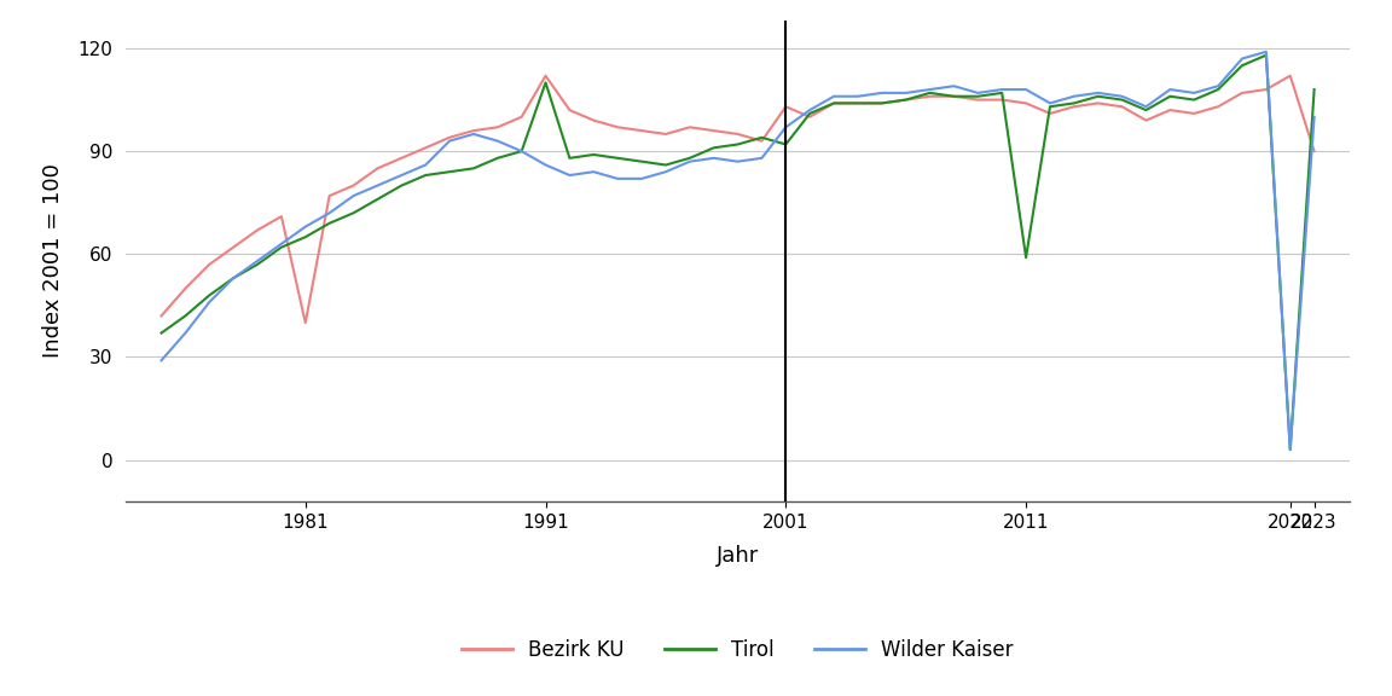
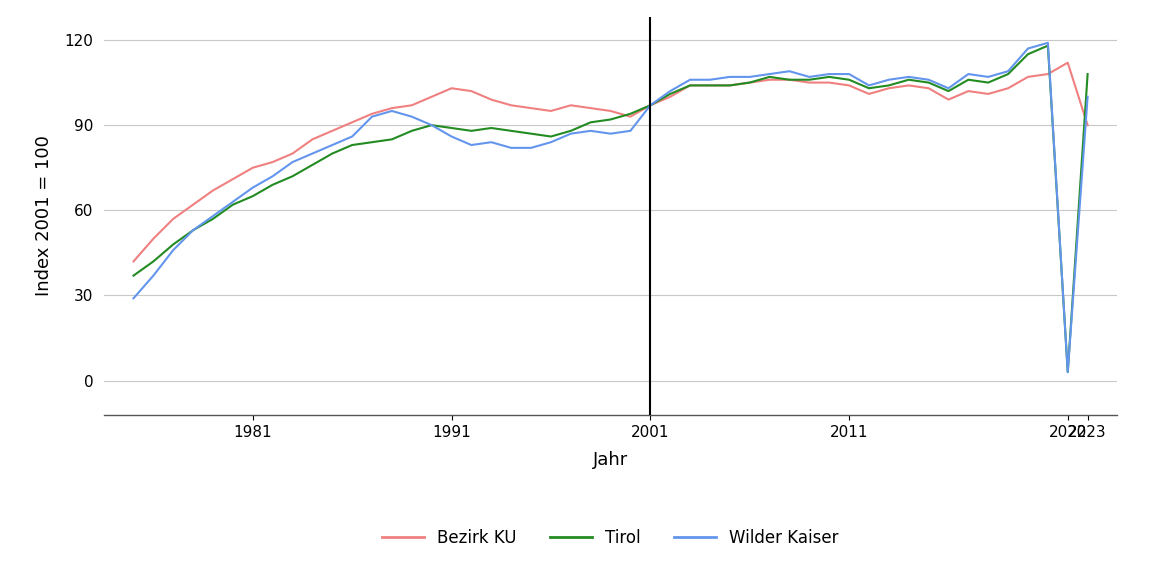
Bezirk KU/1981: 40 -> 75
Bezirk KU/1991: 112 -> 103
Tirol/1991: 110 -> 89
Bezirk KU/2001: 103 -> 97
Tirol/2001: 92 -> 97
Tirol/2011: 59 -> 106
